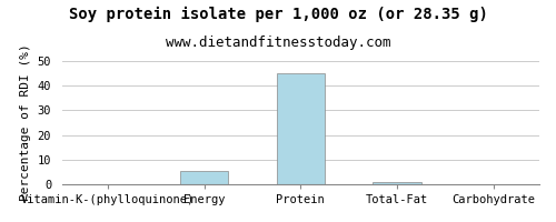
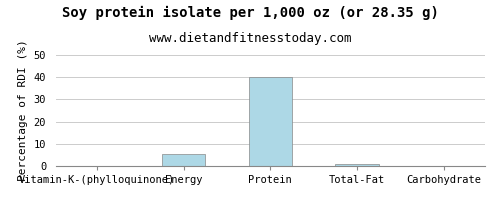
Protein: 45.0 -> 40.0
